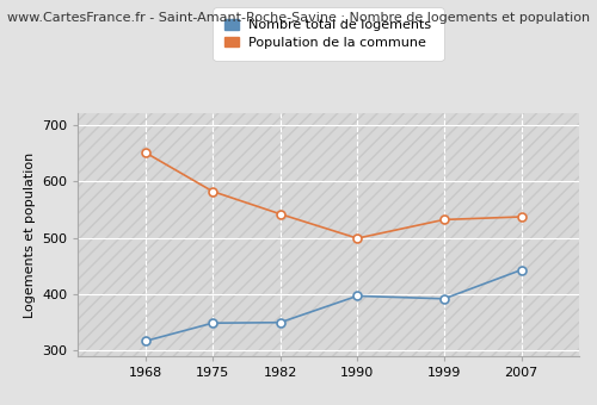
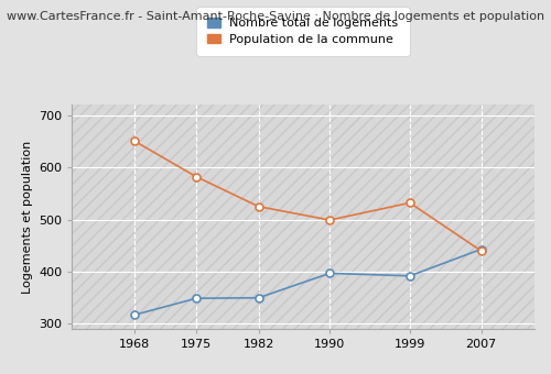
Population de la commune/1982: 542 -> 525
Population de la commune/2007: 537 -> 440
